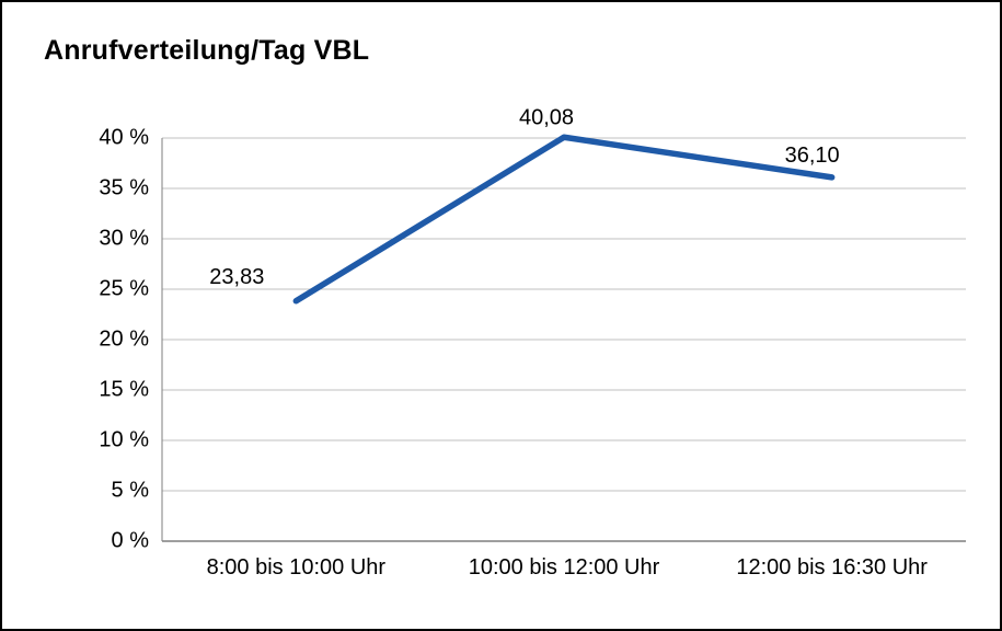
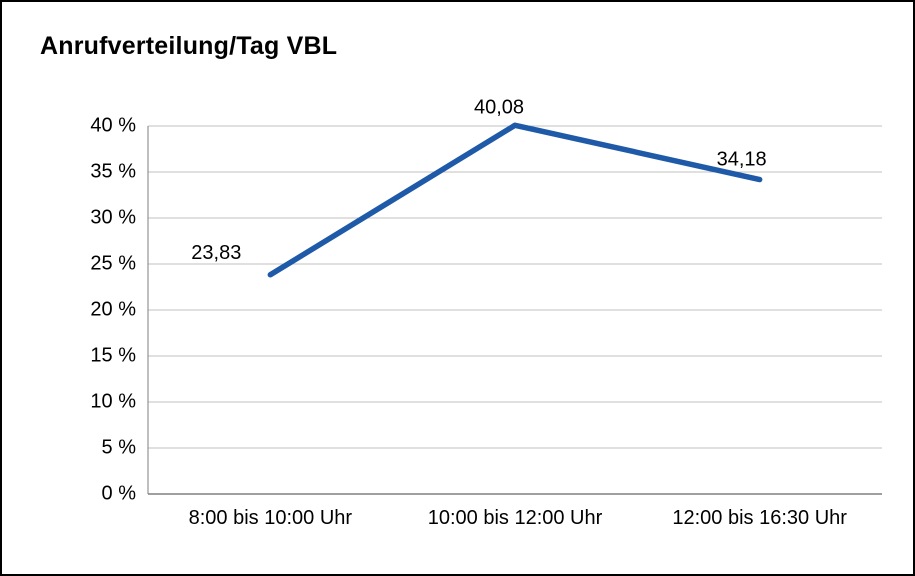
12:00 bis 16:30 Uhr: 36,10 -> 34,18
